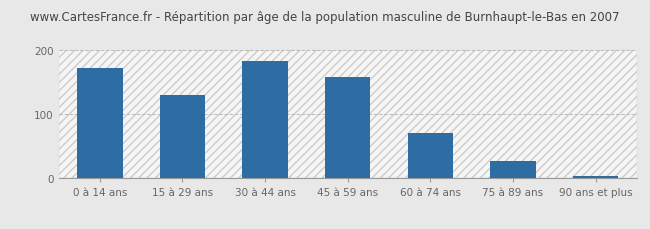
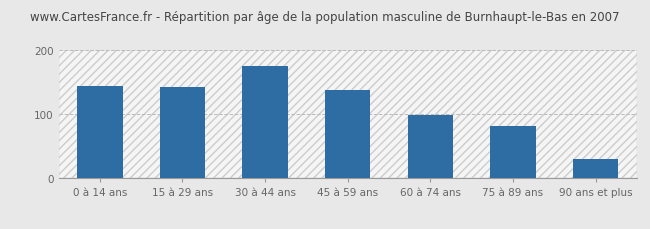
0 à 14 ans: 172 -> 144
15 à 29 ans: 130 -> 142
30 à 44 ans: 183 -> 174
45 à 59 ans: 158 -> 138
60 à 74 ans: 70 -> 98
75 à 89 ans: 27 -> 82
90 ans et plus: 3 -> 30
